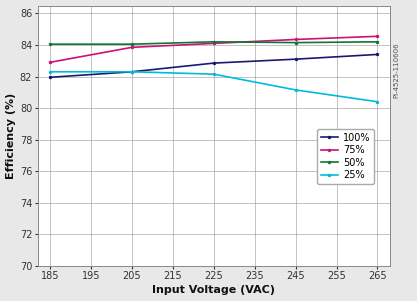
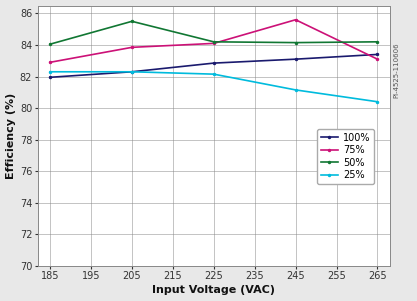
50%/205: 84.0 -> 85.5
75%/245: 84.3 -> 85.6
75%/265: 84.5 -> 83.1
